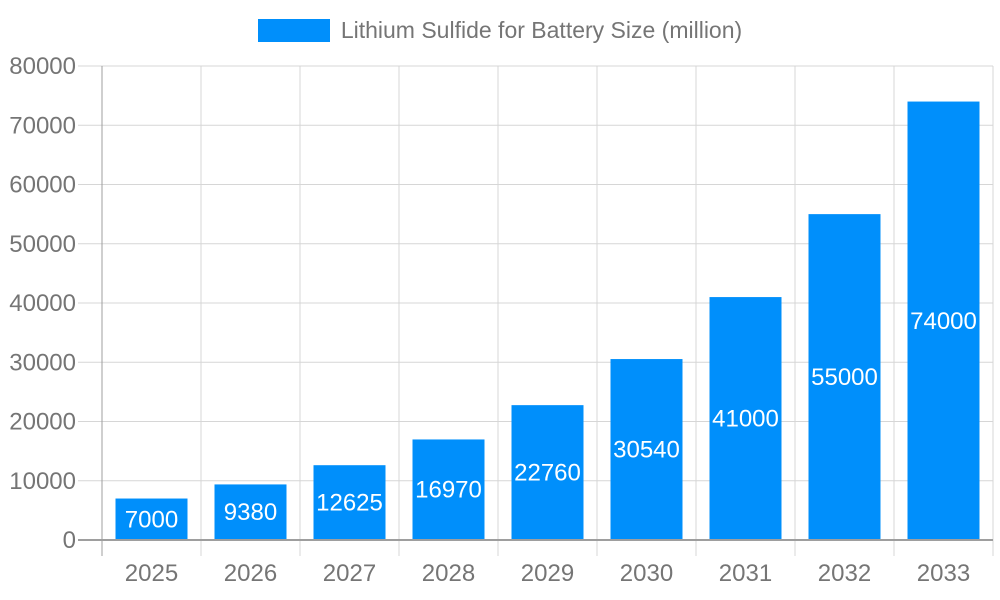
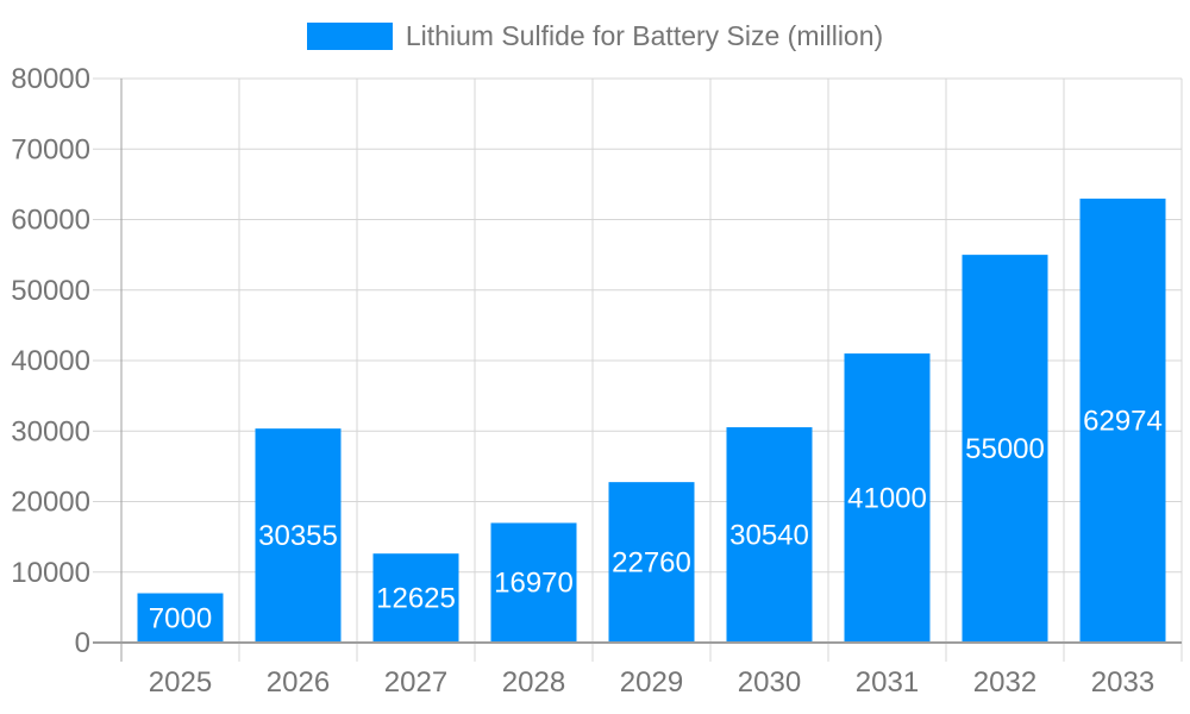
2026: 9380 -> 30355
2033: 74000 -> 62974
